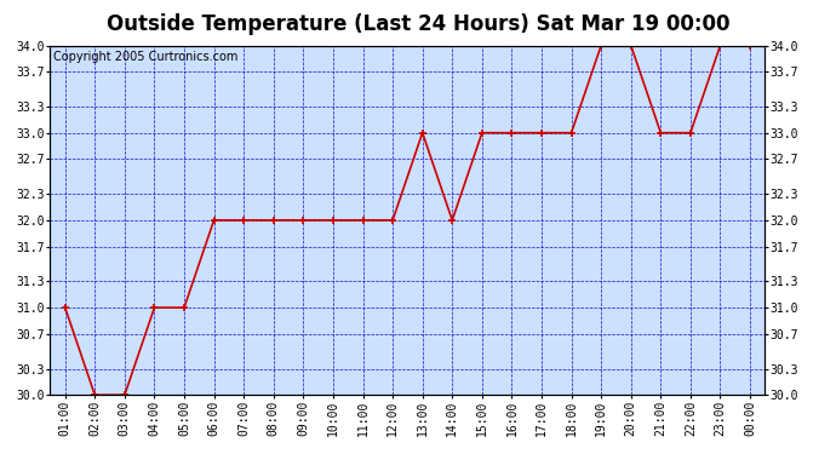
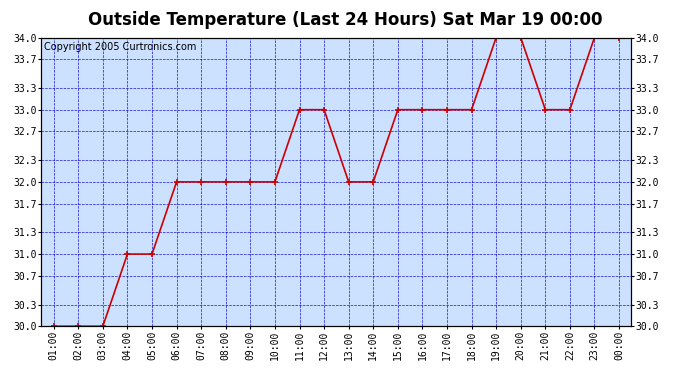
01:00: 31 -> 30
11:00: 32 -> 33
12:00: 32 -> 33
13:00: 33 -> 32
